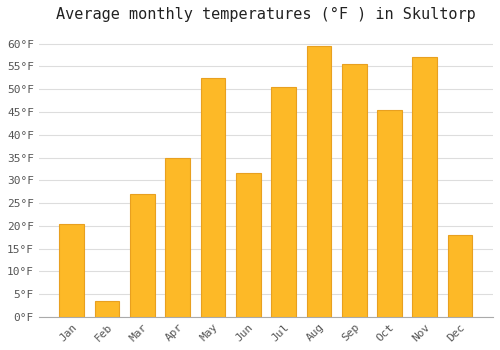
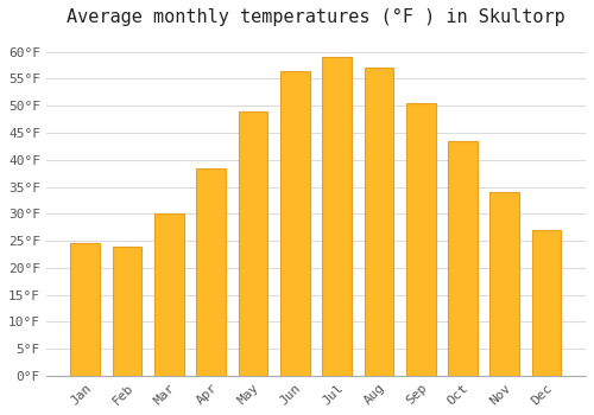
Jan: 20.5°F -> 24.5°F
Feb: 3.5°F -> 24.0°F
Mar: 27.0°F -> 30.0°F
Apr: 35.0°F -> 38.5°F
May: 52.5°F -> 49.0°F
Jun: 31.5°F -> 56.5°F
Jul: 50.5°F -> 59.0°F
Aug: 59.5°F -> 57.0°F
Sep: 55.5°F -> 50.5°F
Oct: 45.5°F -> 43.5°F
Nov: 57.0°F -> 34.0°F
Dec: 18.0°F -> 27.0°F
